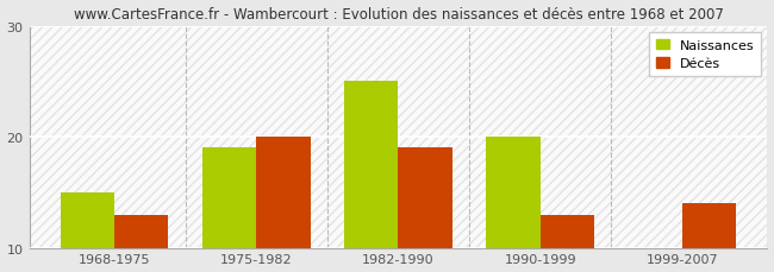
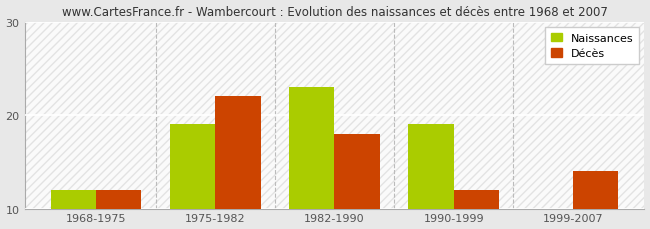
Naissances/1968-1975: 15 -> 12
Décès/1968-1975: 13 -> 12
Décès/1975-1982: 20 -> 22
Naissances/1982-1990: 25 -> 23
Décès/1982-1990: 19 -> 18
Naissances/1990-1999: 20 -> 19
Décès/1990-1999: 13 -> 12
